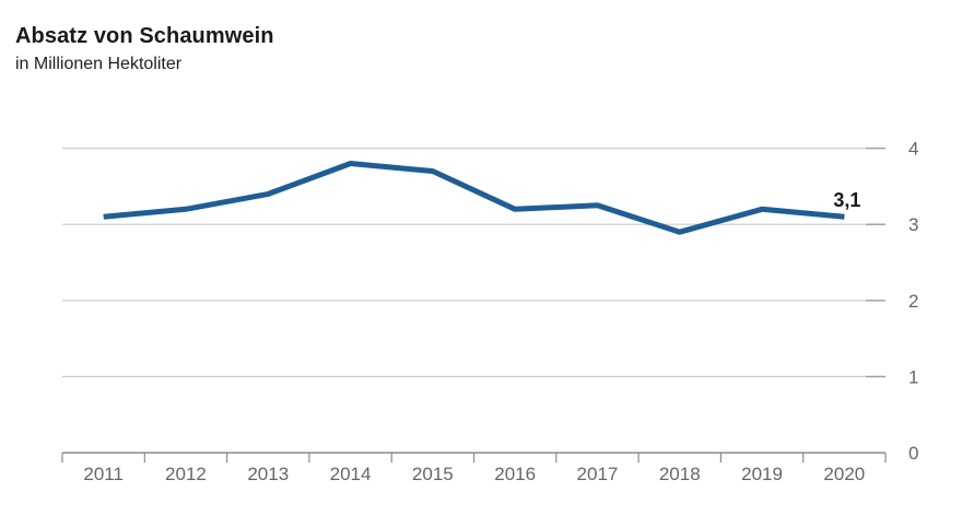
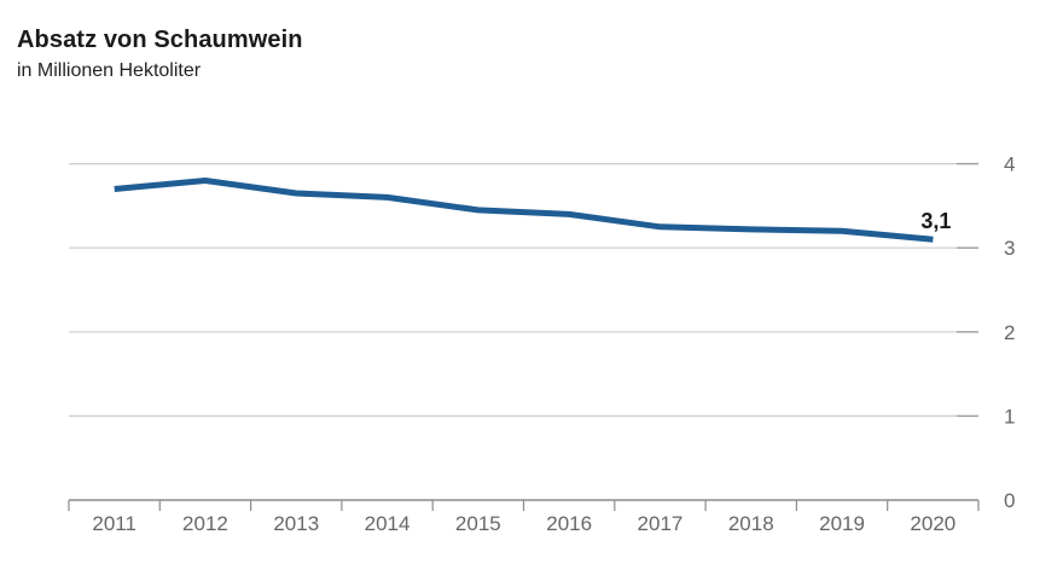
2011: 3.1 -> 3.7
2012: 3.2 -> 3.8
2013: 3.4 -> 3.6
2014: 3.8 -> 3.6
2015: 3.7 -> 3.5
2016: 3.2 -> 3.4
2018: 2.9 -> 3.2
